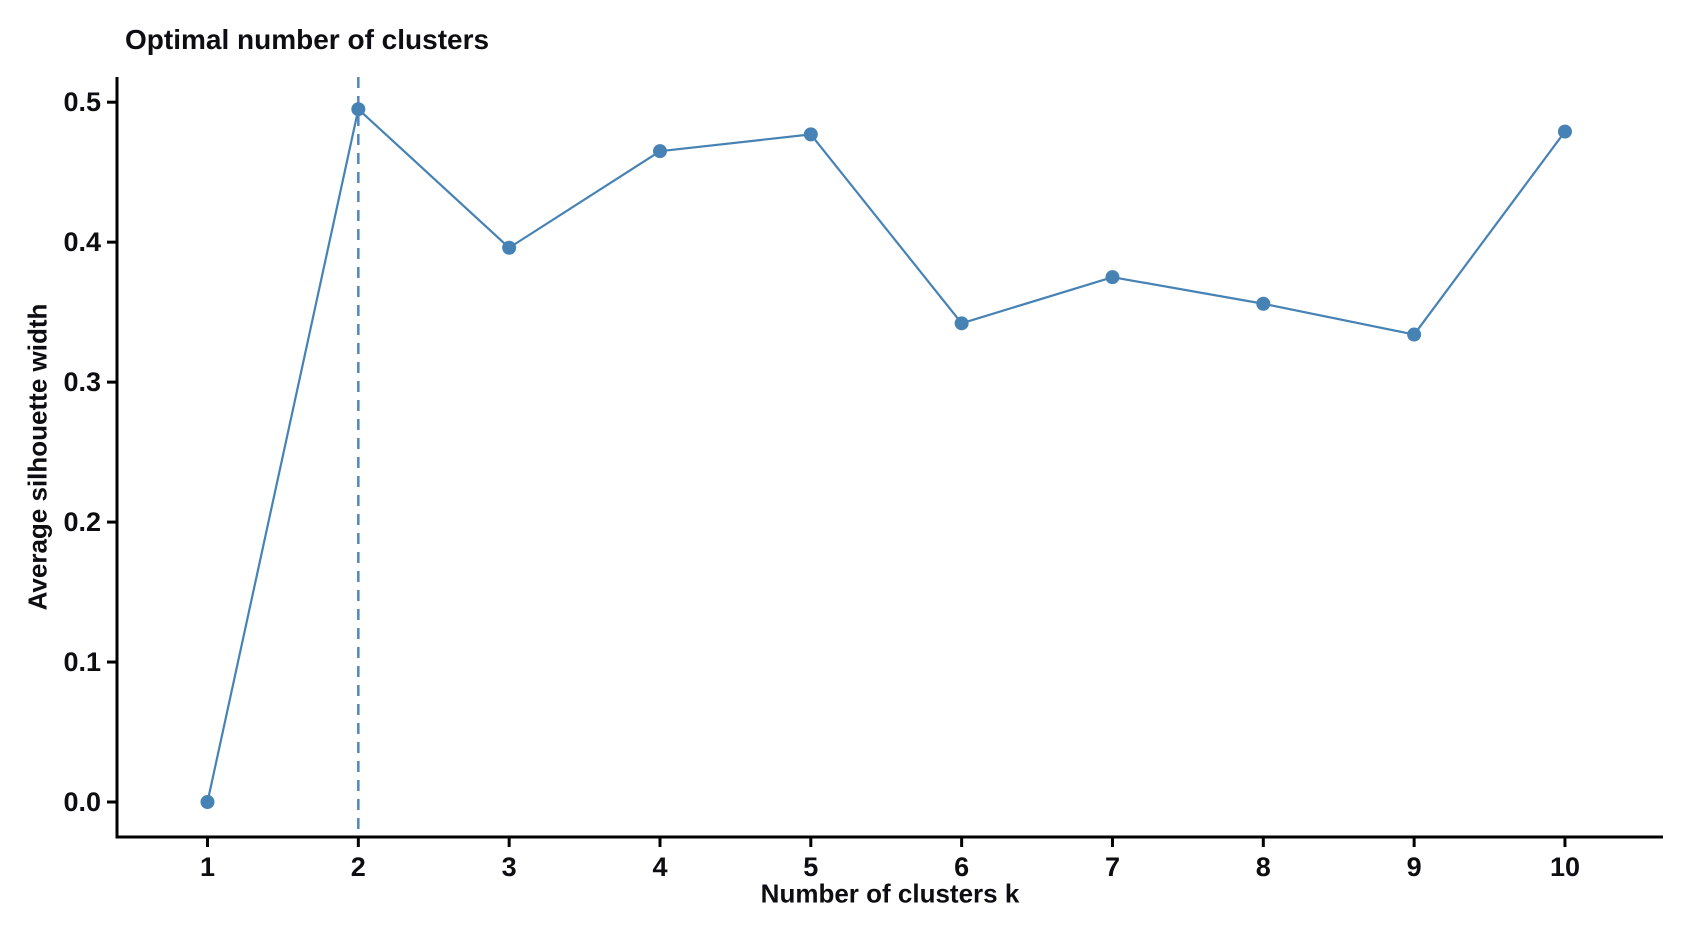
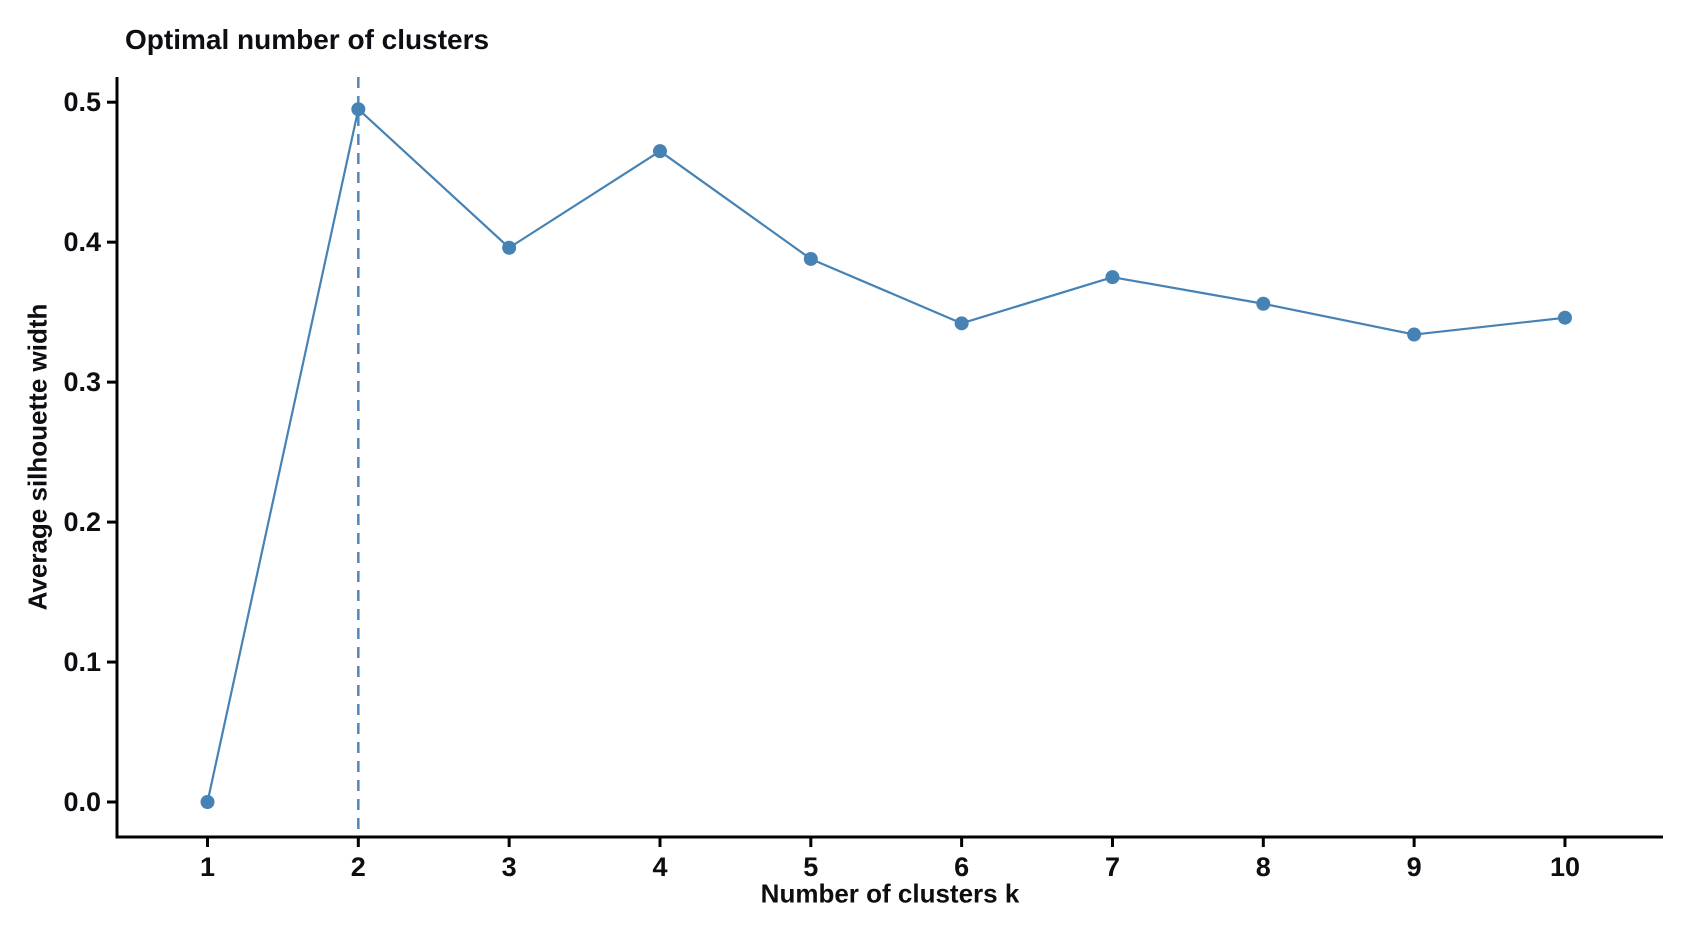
5: 0.477 -> 0.388
10: 0.479 -> 0.346
